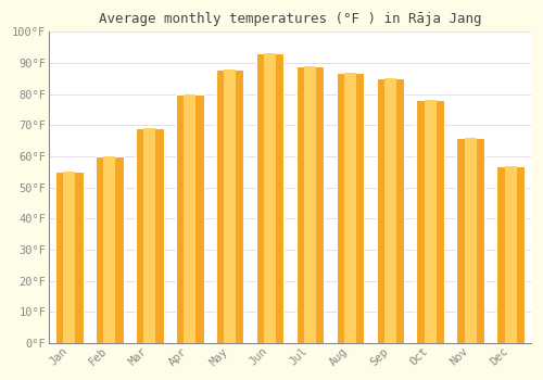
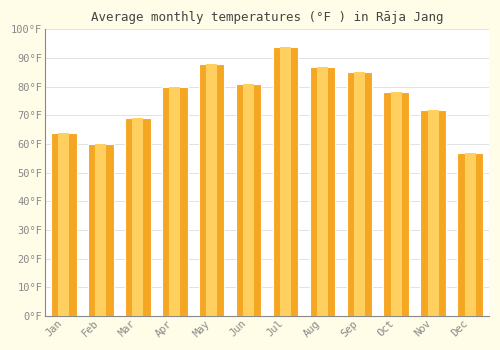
Jan: 55°F -> 64°F
Jun: 93°F -> 81°F
Jul: 89°F -> 94°F
Nov: 66°F -> 72°F
